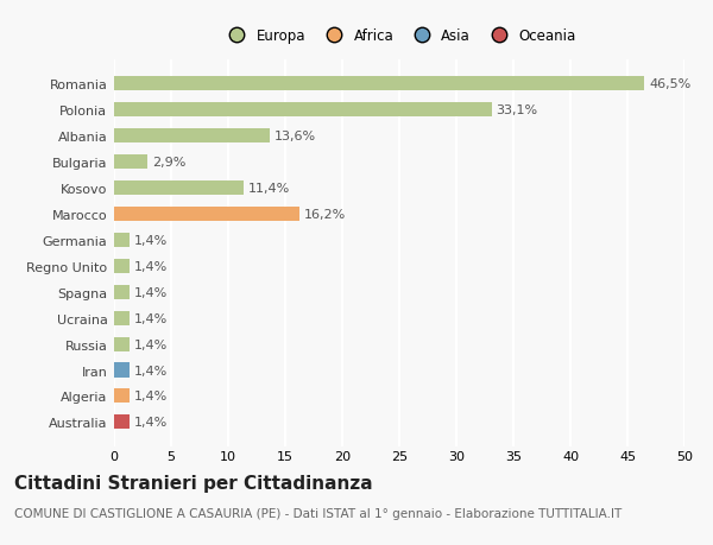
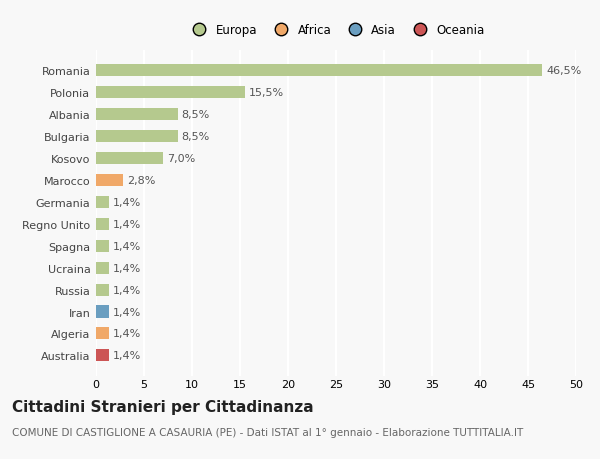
Polonia: 33,1% -> 15,5%
Albania: 13,6% -> 8,5%
Bulgaria: 2,9% -> 8,5%
Kosovo: 11,4% -> 7,0%
Marocco: 16,2% -> 2,8%
